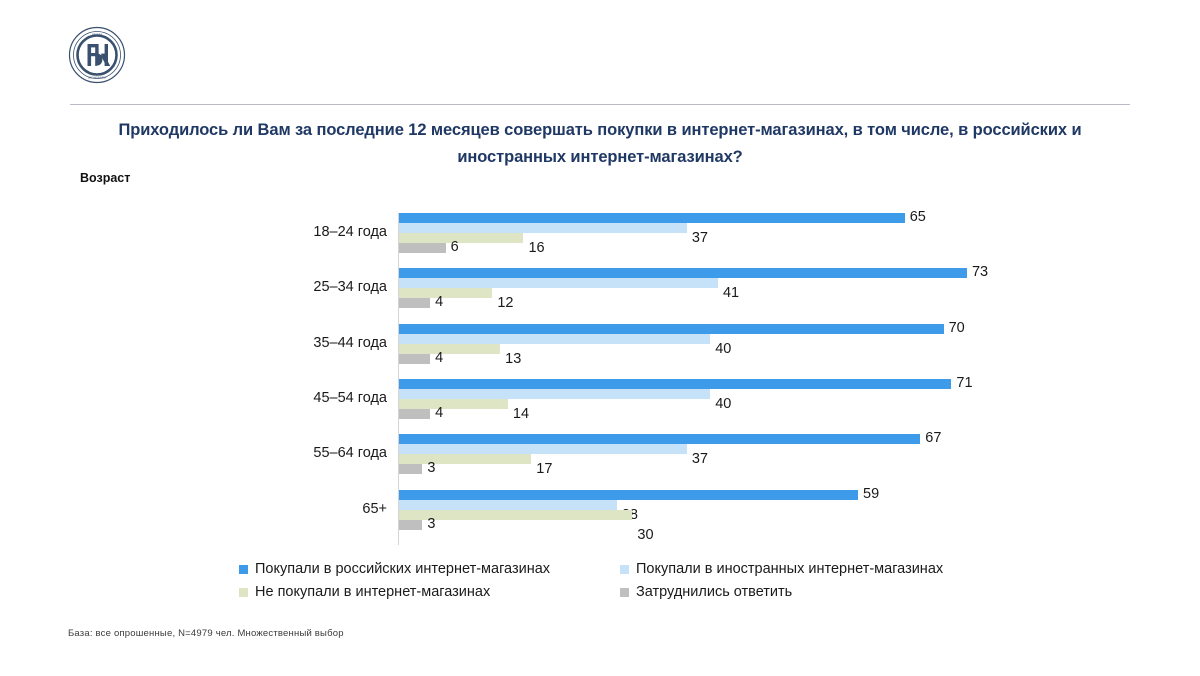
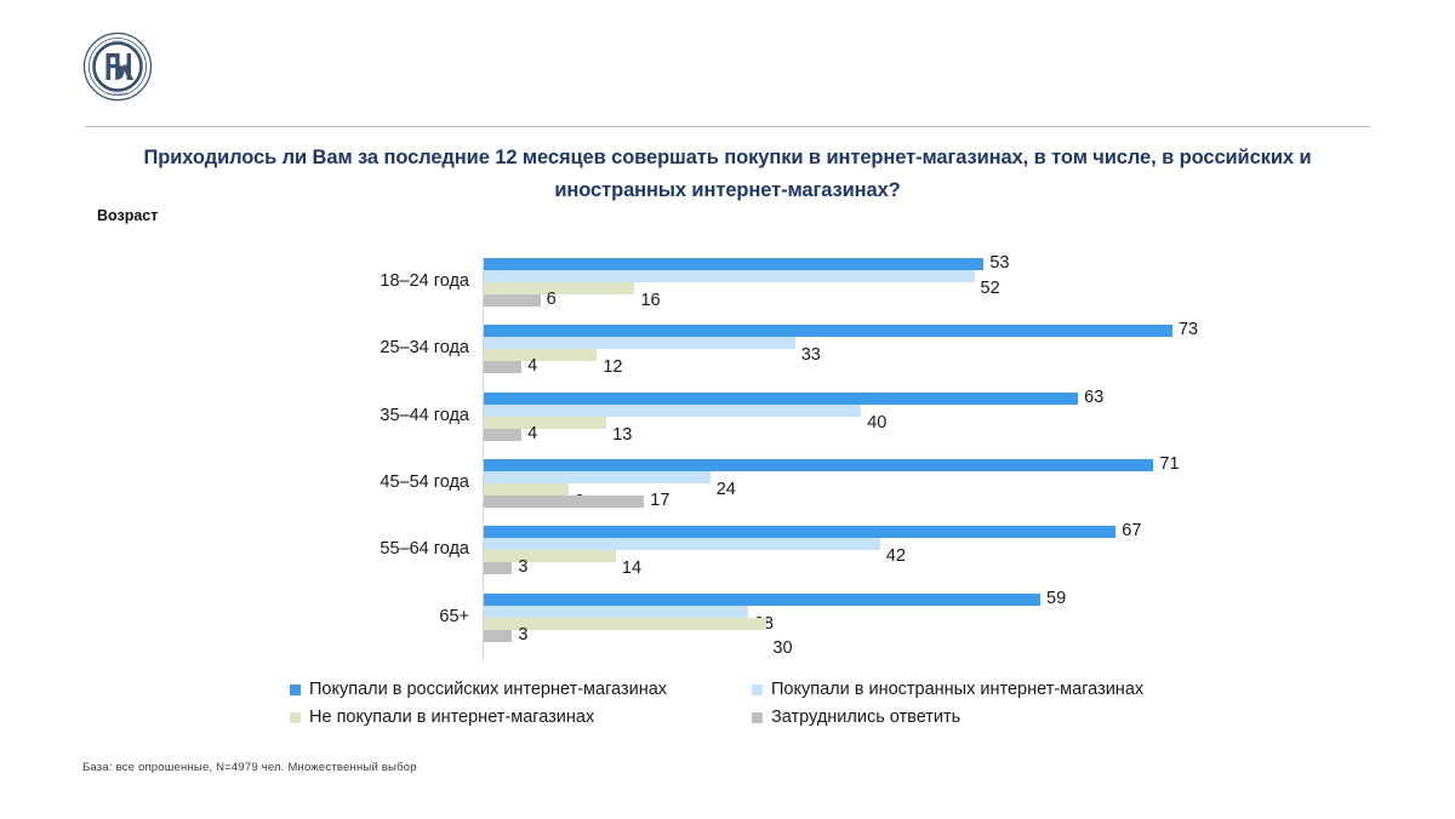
Покупали в российских интернет-магазинах/18–24 года: 65 -> 53
Покупали в иностранных интернет-магазинах/18–24 года: 37 -> 52
Покупали в иностранных интернет-магазинах/25–34 года: 41 -> 33
Покупали в российских интернет-магазинах/35–44 года: 70 -> 63
Покупали в иностранных интернет-магазинах/45–54 года: 40 -> 24
Не покупали в интернет-магазинах/45–54 года: 14 -> 9
Затруднились ответить/45–54 года: 4 -> 17
Покупали в иностранных интернет-магазинах/55–64 года: 37 -> 42
Не покупали в интернет-магазинах/55–64 года: 17 -> 14
